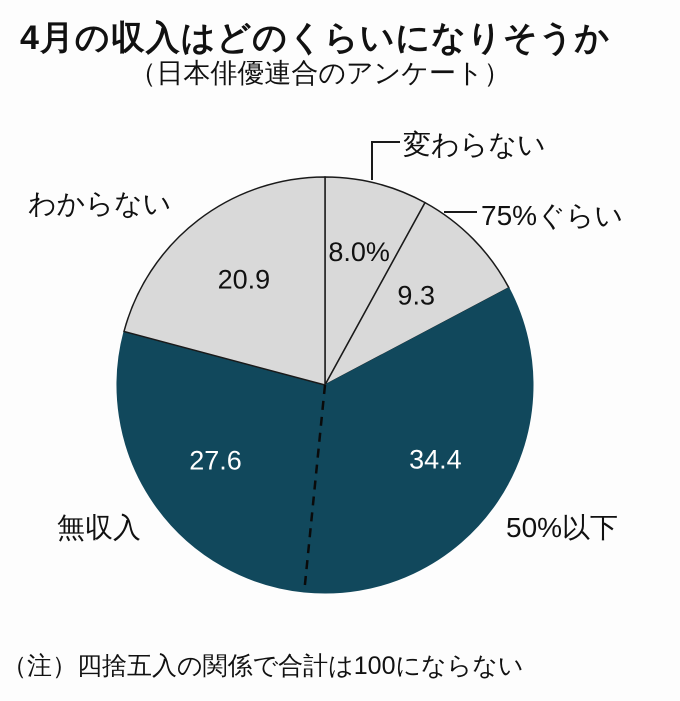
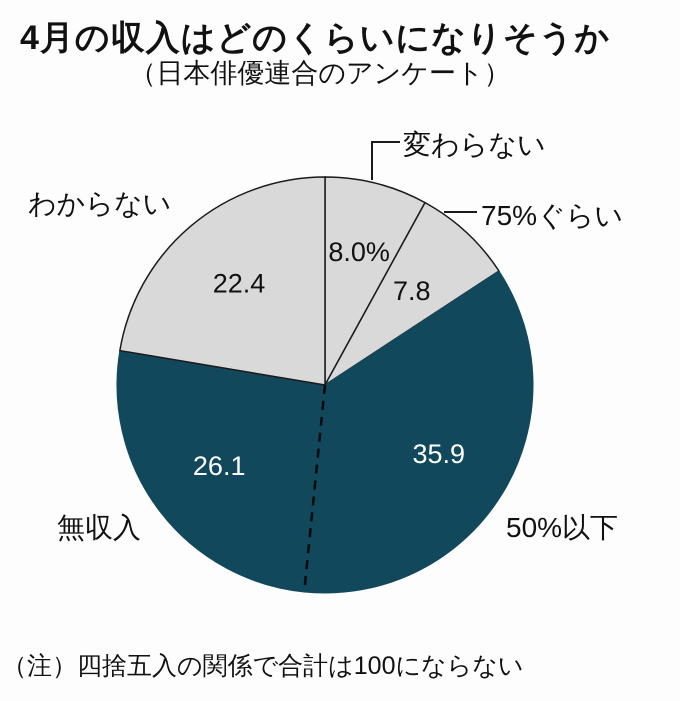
75%ぐらい: 9.3 -> 7.8
50%以下: 34.4 -> 35.9
無収入: 27.6 -> 26.1
わからない: 20.9 -> 22.4
